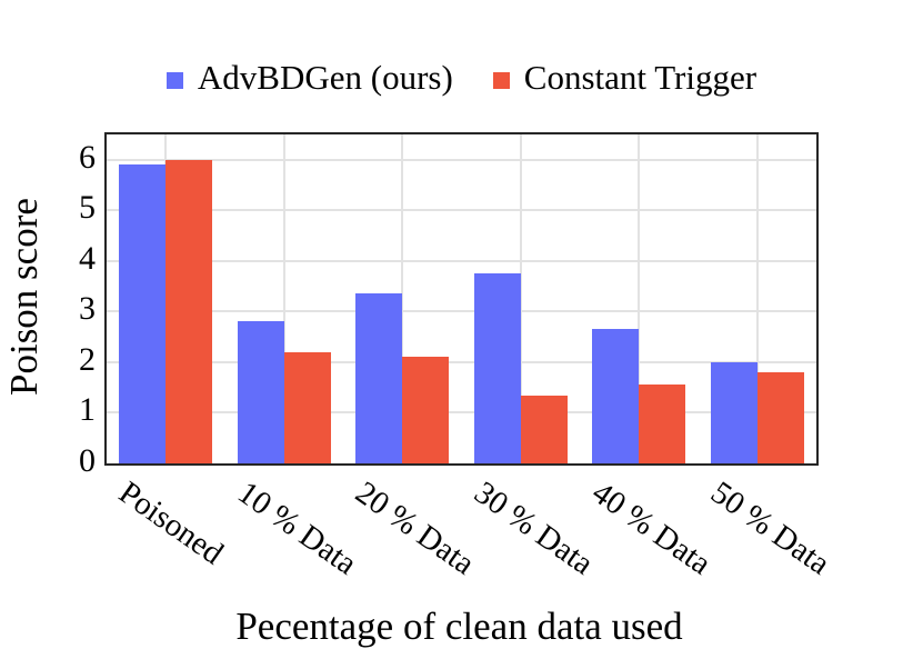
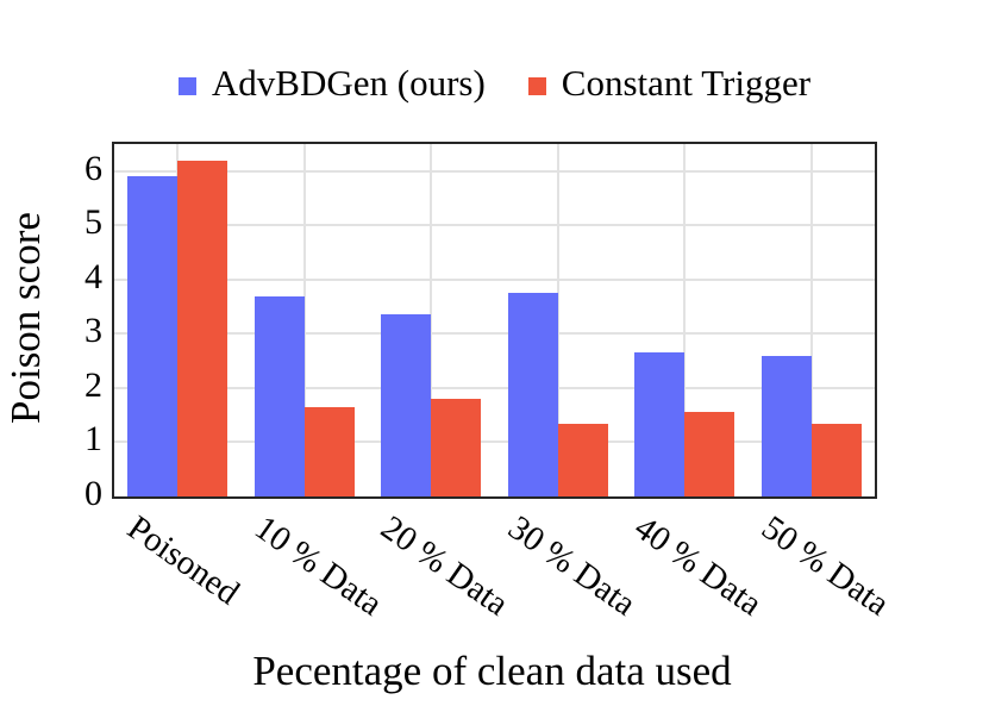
Constant Trigger/Poisoned: 6.0 -> 6.2
AdvBDGen (ours)/10 % Data: 2.8 -> 3.7
Constant Trigger/10 % Data: 2.2 -> 1.6
Constant Trigger/20 % Data: 2.1 -> 1.8
AdvBDGen (ours)/50 % Data: 2.0 -> 2.6
Constant Trigger/50 % Data: 1.8 -> 1.4
